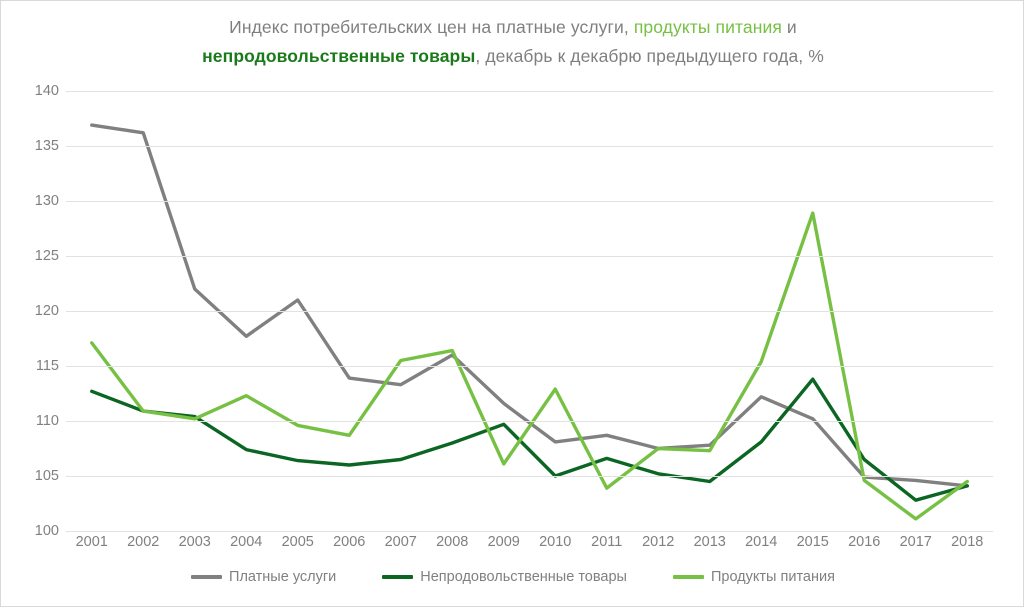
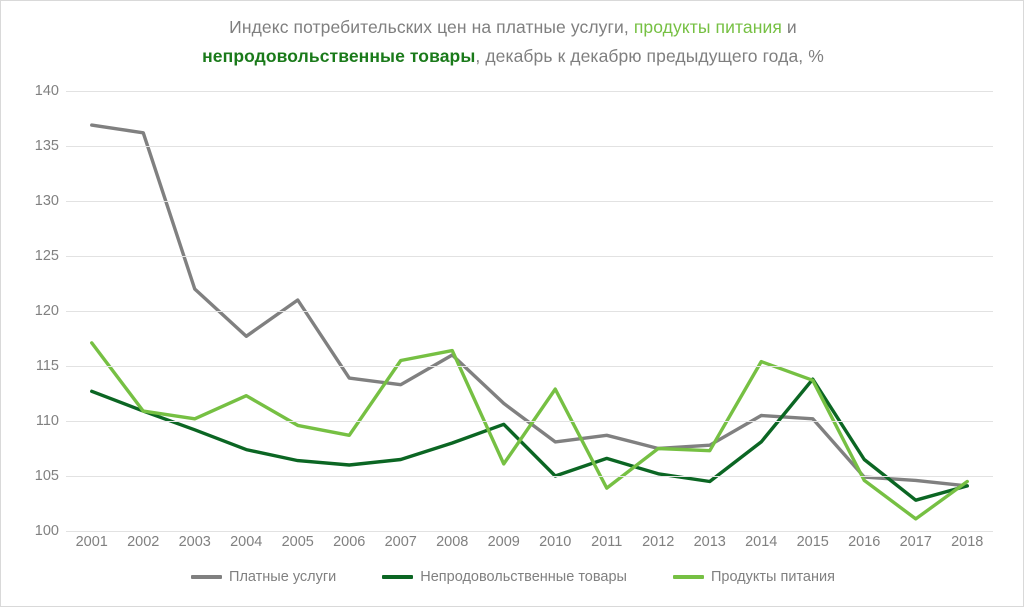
Непродовольственные товары/2003: 110.4 -> 109.2
Платные услуги/2014: 112.2 -> 110.5
Продукты питания/2015: 128.9 -> 113.7
